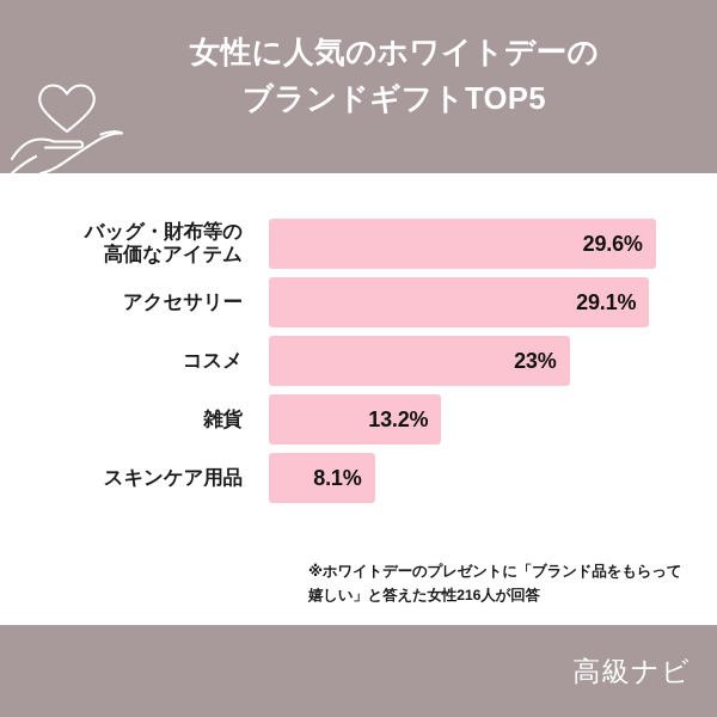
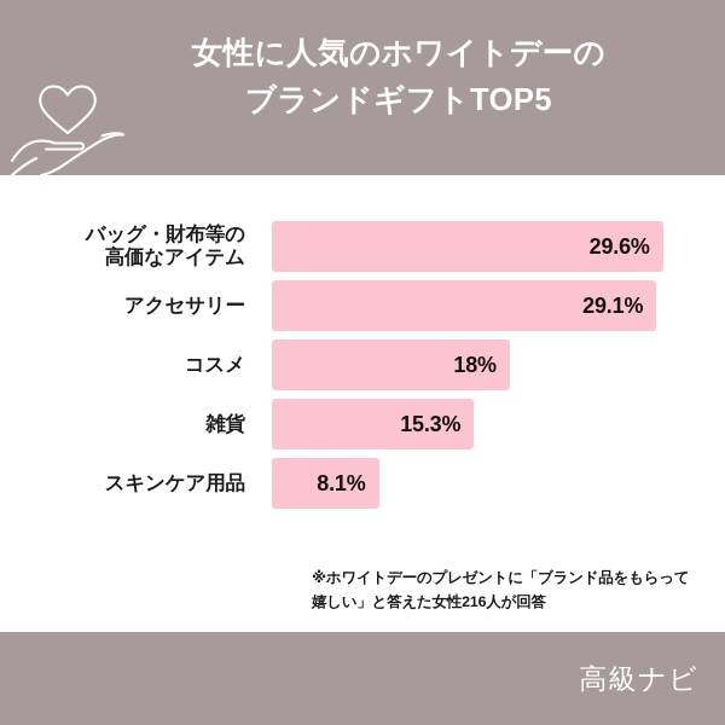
コスメ: 23% -> 18%
雑貨: 13.2% -> 15.3%
